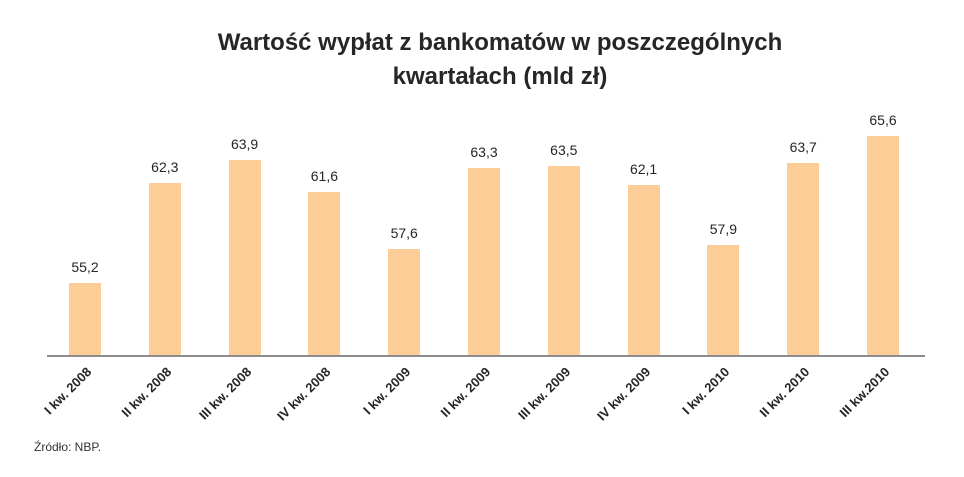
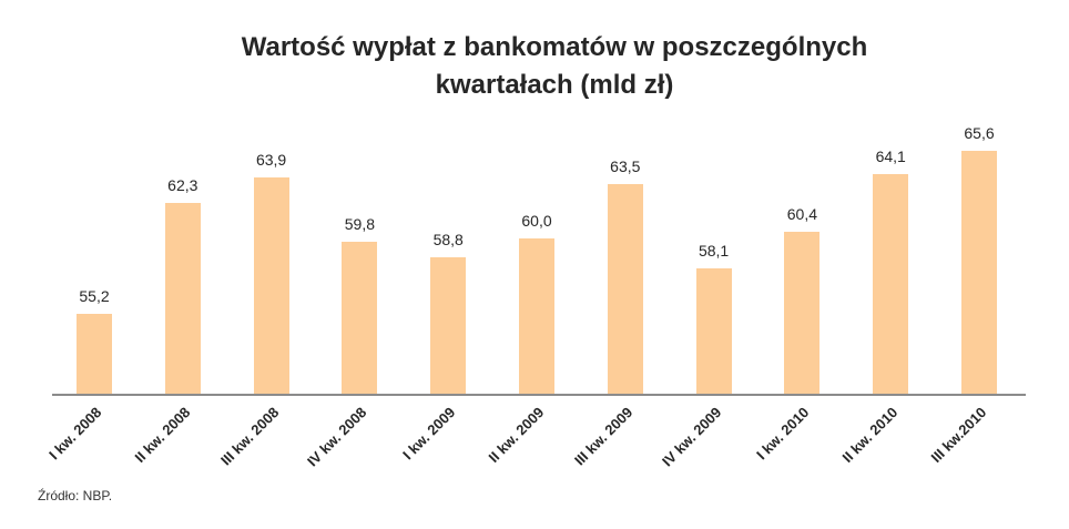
IV kw. 2008: 61,6 -> 59,8
I kw. 2009: 57,6 -> 58,8
II kw. 2009: 63,3 -> 60,0
IV kw. 2009: 62,1 -> 58,1
I kw. 2010: 57,9 -> 60,4
II kw. 2010: 63,7 -> 64,1
